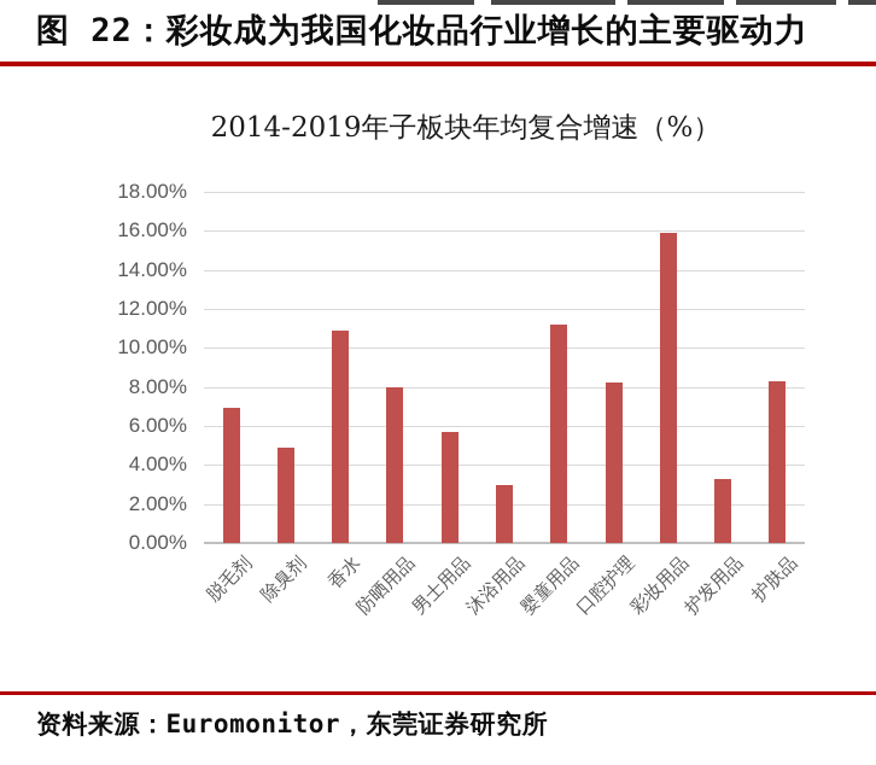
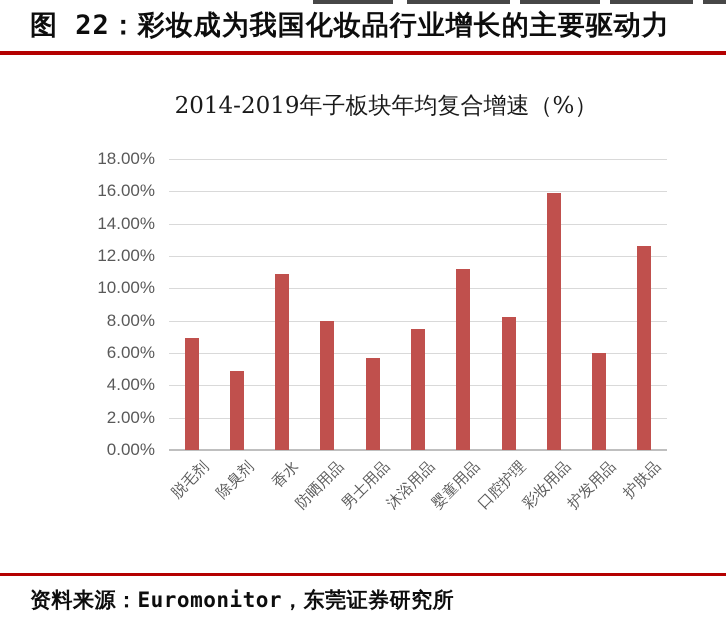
沐浴用品: 3.0% -> 7.5%
护发用品: 3.3% -> 6.0%
护肤品: 8.3% -> 12.6%
